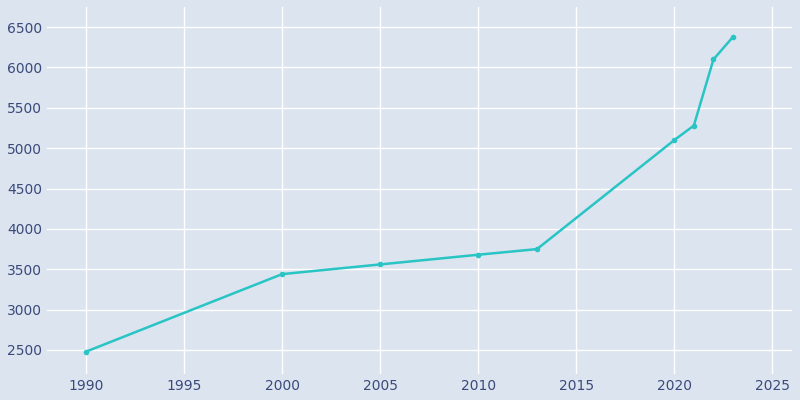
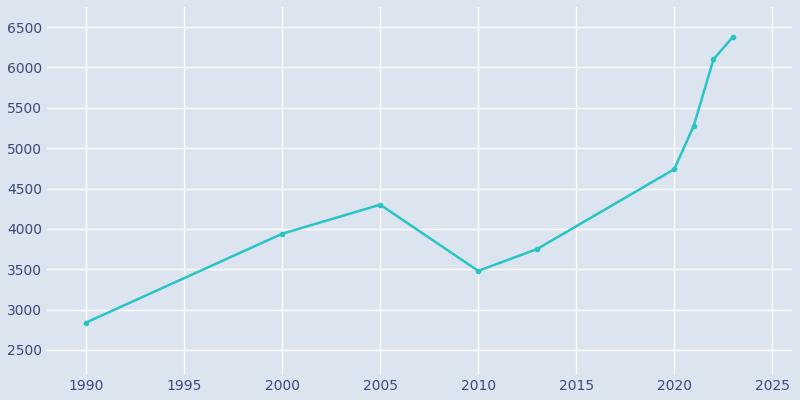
1990: 2480 -> 2840
2000: 3440 -> 3940
2005: 3560 -> 4300
2010: 3680 -> 3480
2020: 5100 -> 4740
